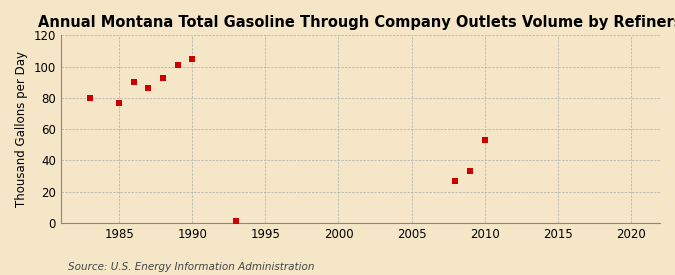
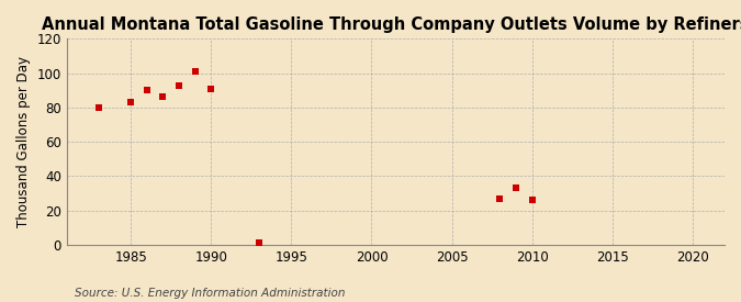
1985: 77 -> 83
1990: 105 -> 91
2010: 53 -> 26
